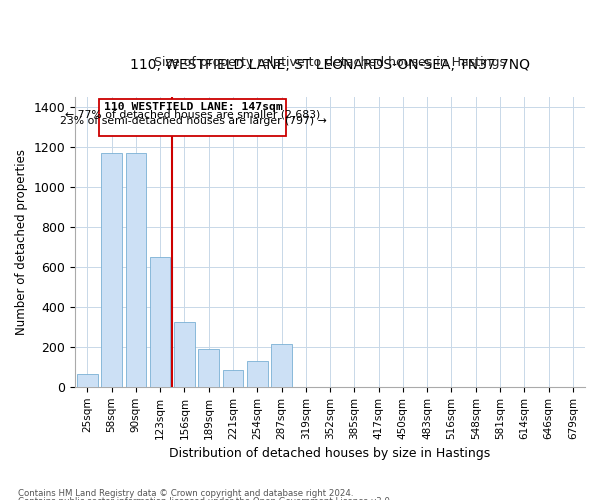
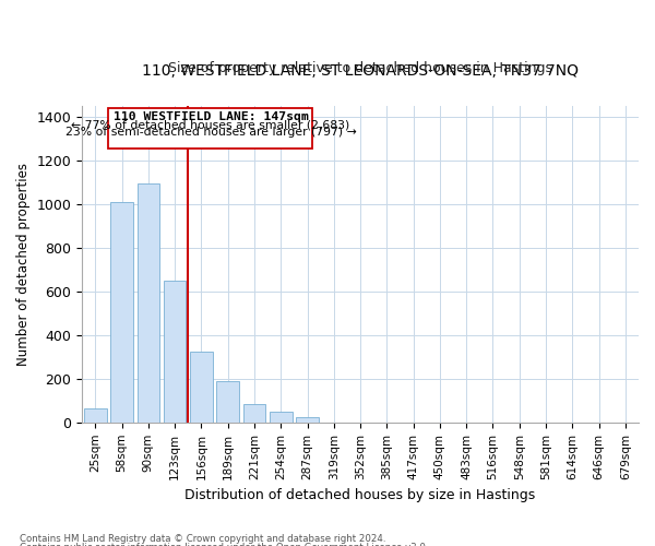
58sqm: 1170 -> 1010
90sqm: 1170 -> 1095
254sqm: 130 -> 48
287sqm: 215 -> 22
